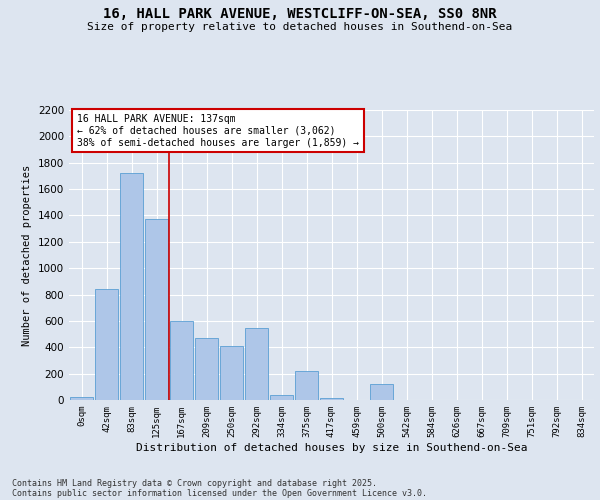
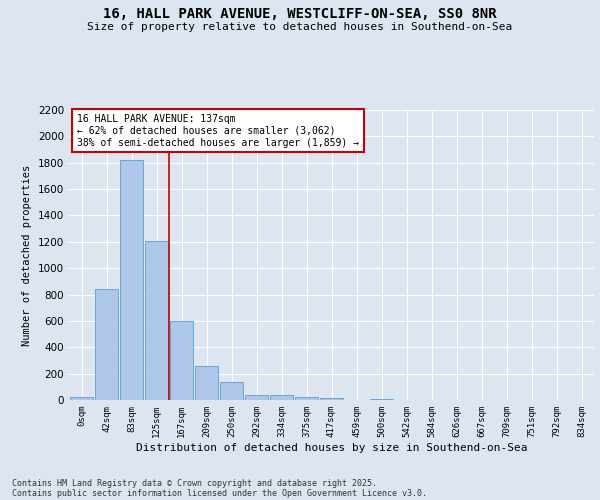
83sqm: 1720 -> 1820
125sqm: 1370 -> 1210
209sqm: 470 -> 260
250sqm: 410 -> 140
292sqm: 550 -> 40
375sqm: 220 -> 20
500sqm: 120 -> 10
